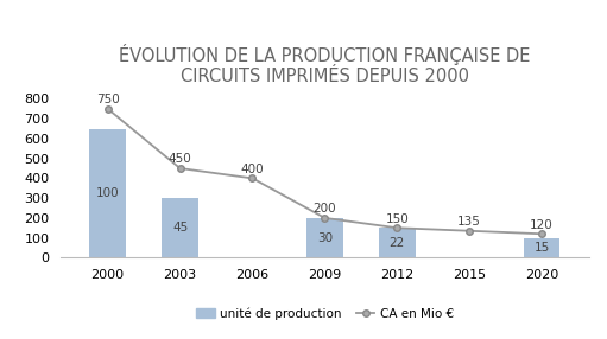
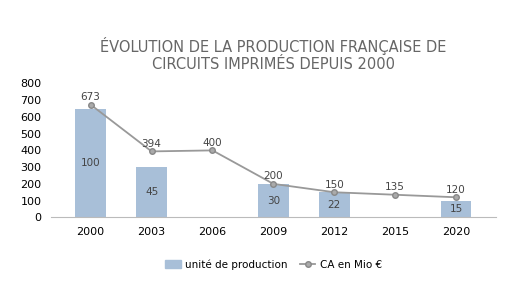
CA en Mio €/2000: 750 -> 673
CA en Mio €/2003: 450 -> 394
